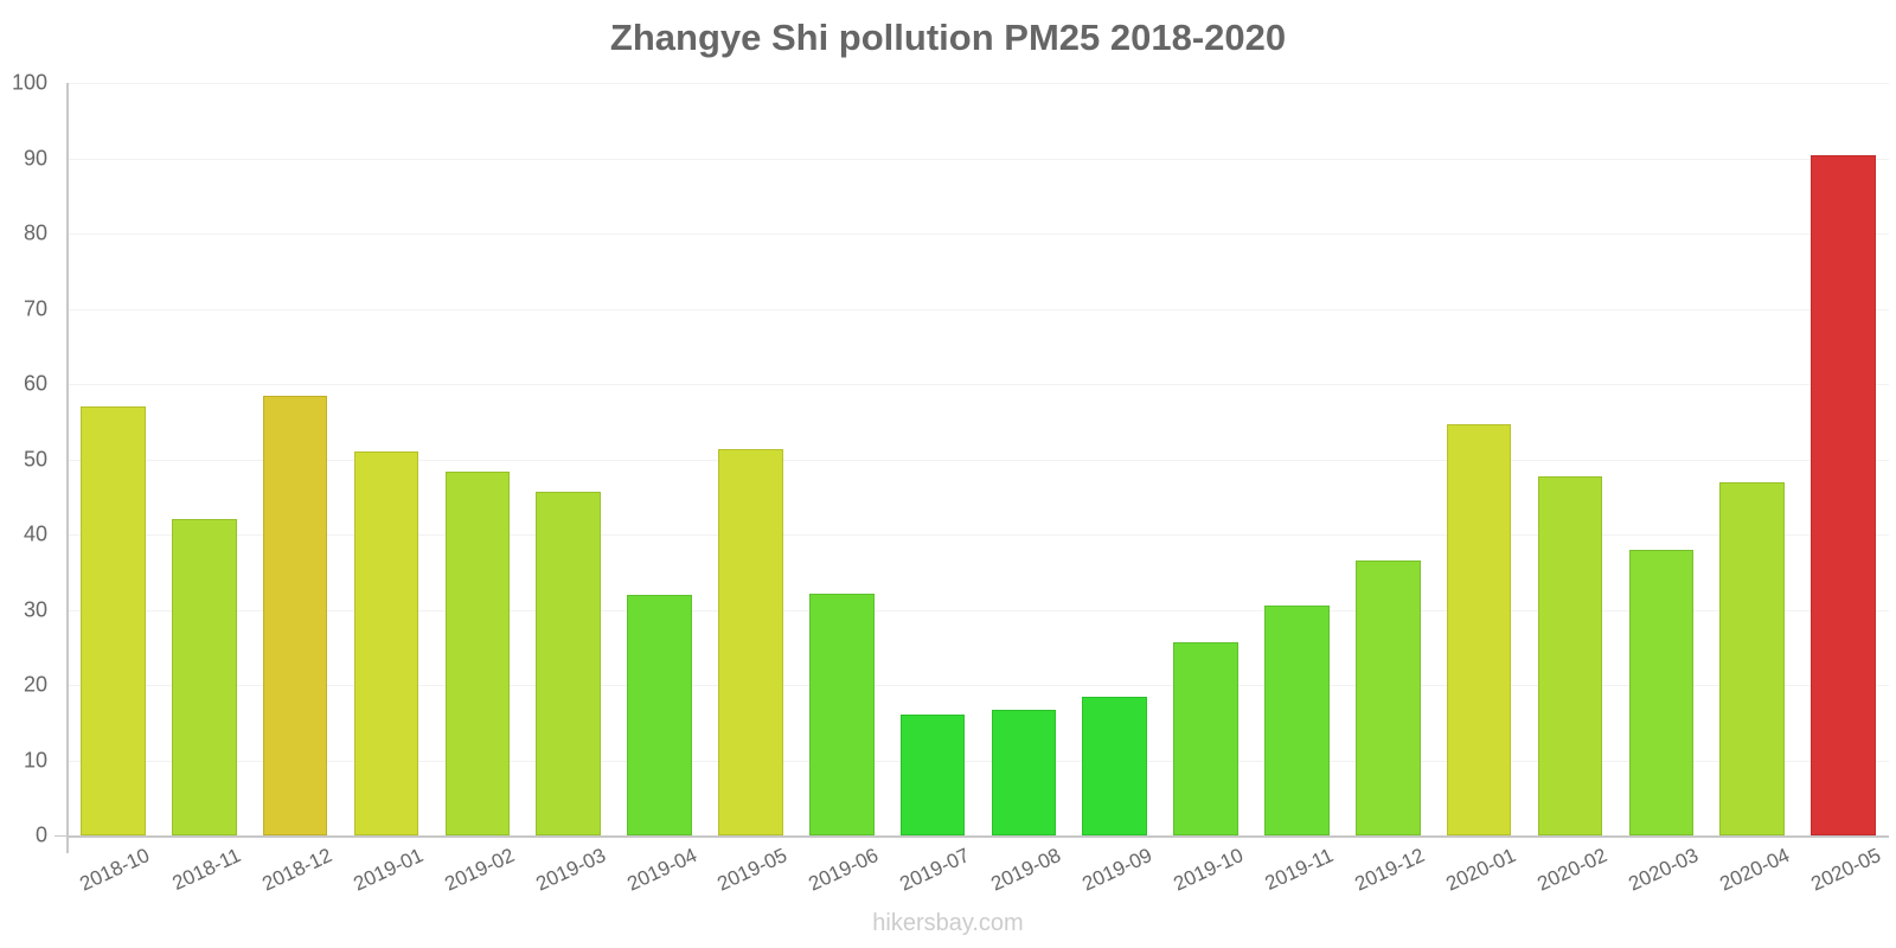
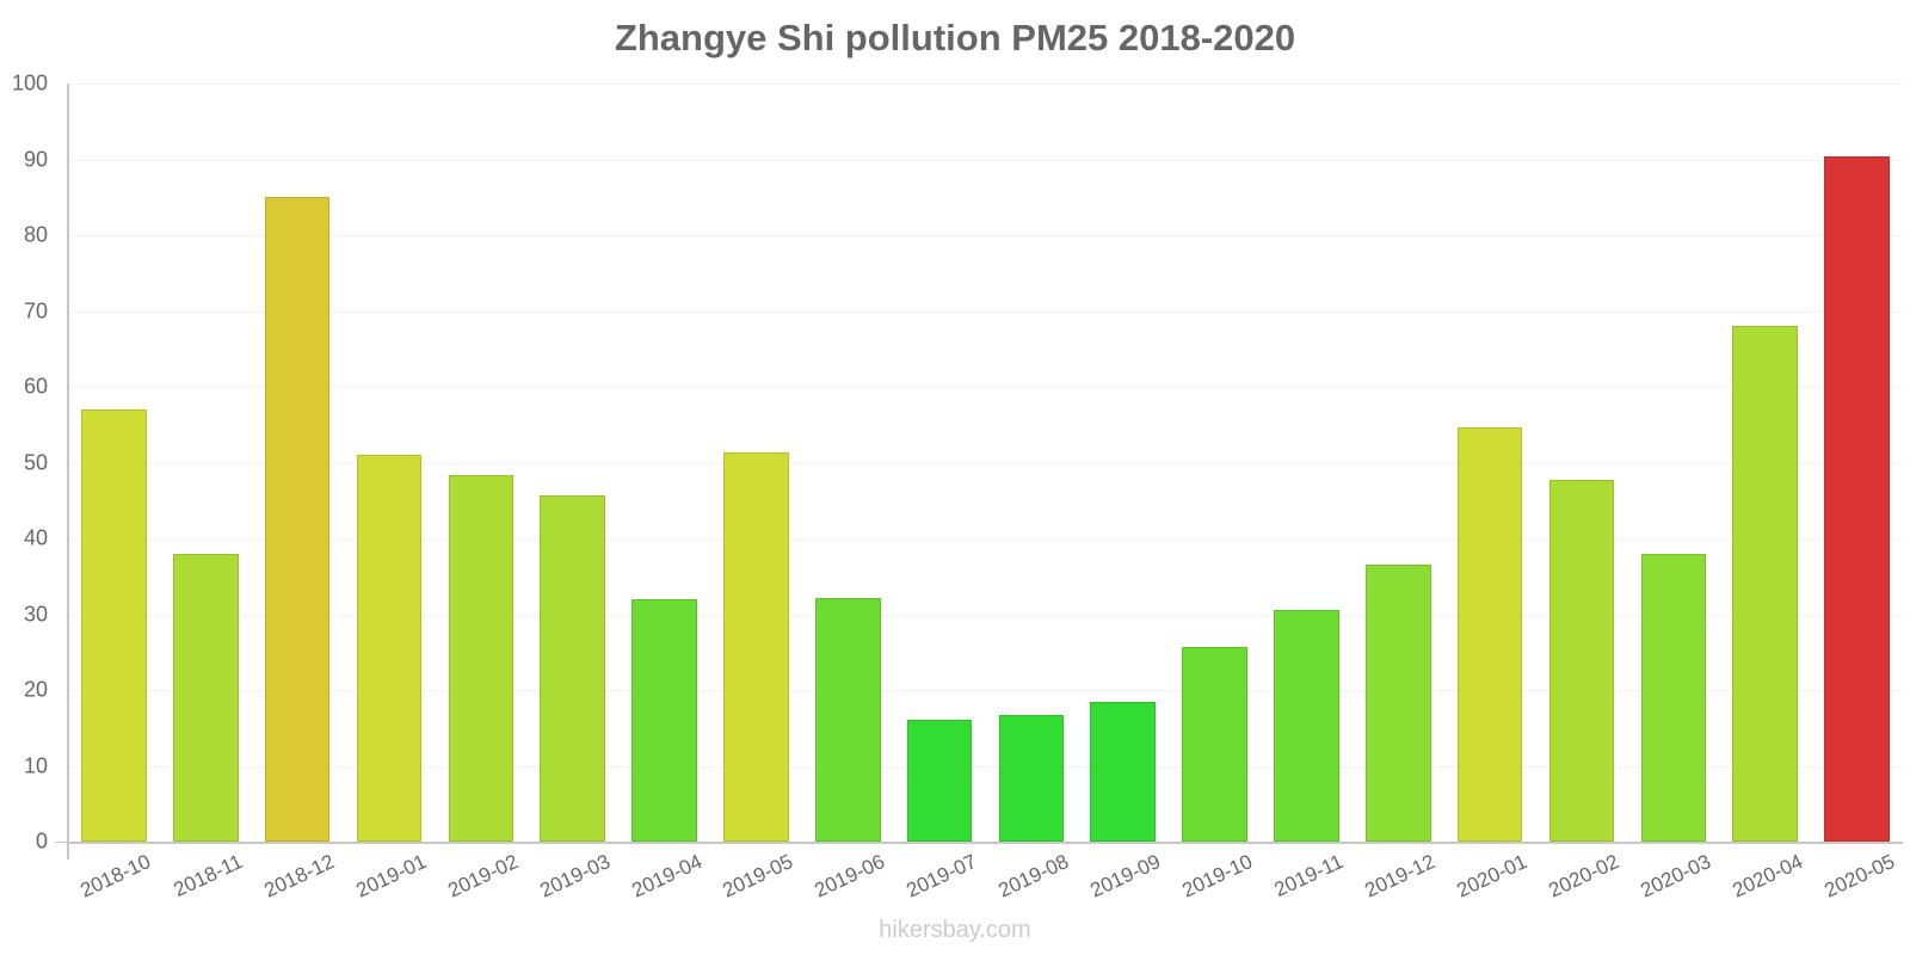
2018-11: 42 -> 38
2018-12: 58 -> 85
2020-04: 47 -> 68
